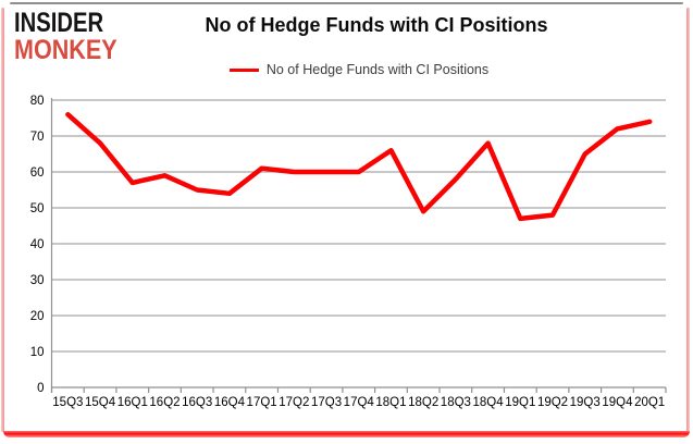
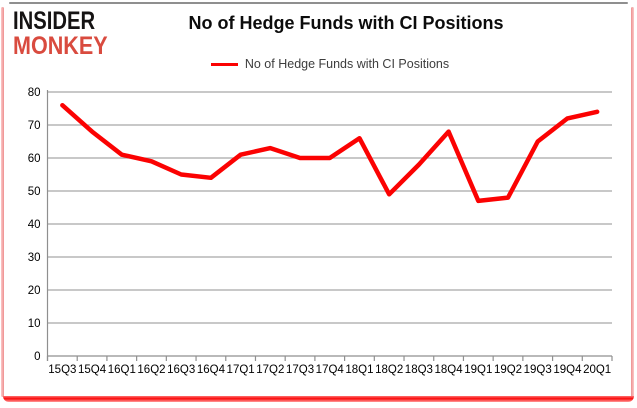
16Q1: 57 -> 61
17Q2: 60 -> 63
